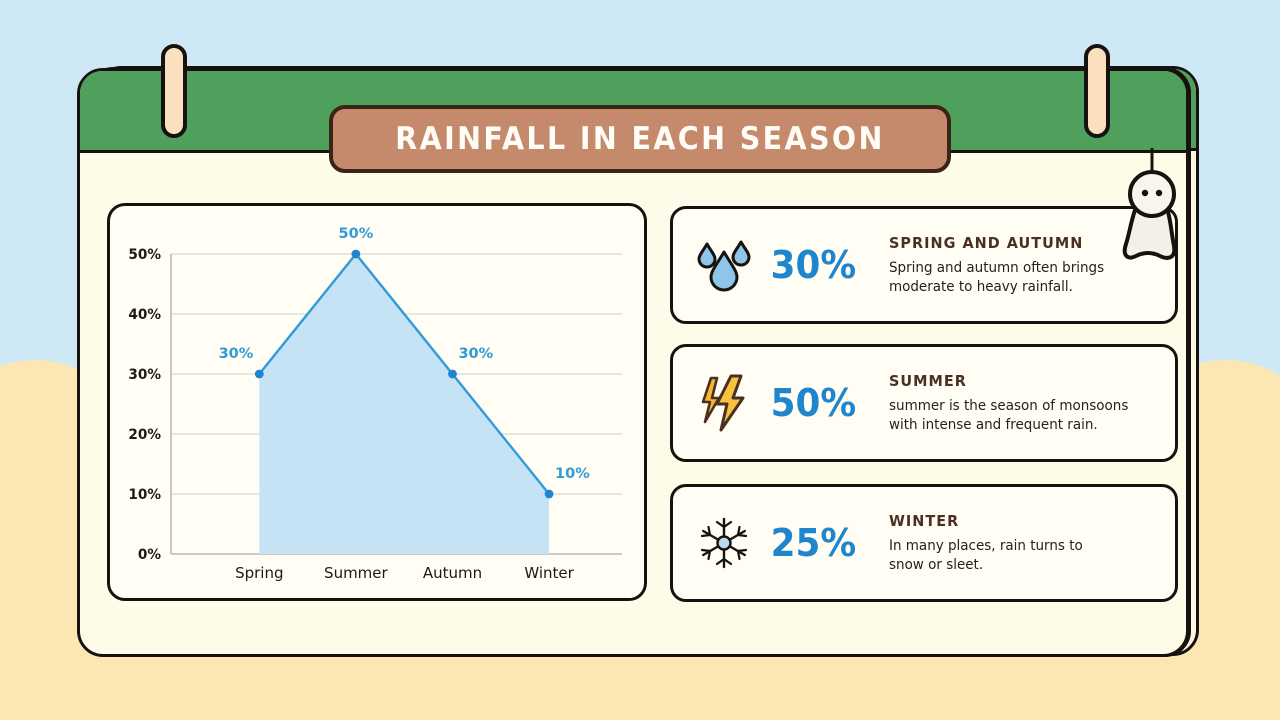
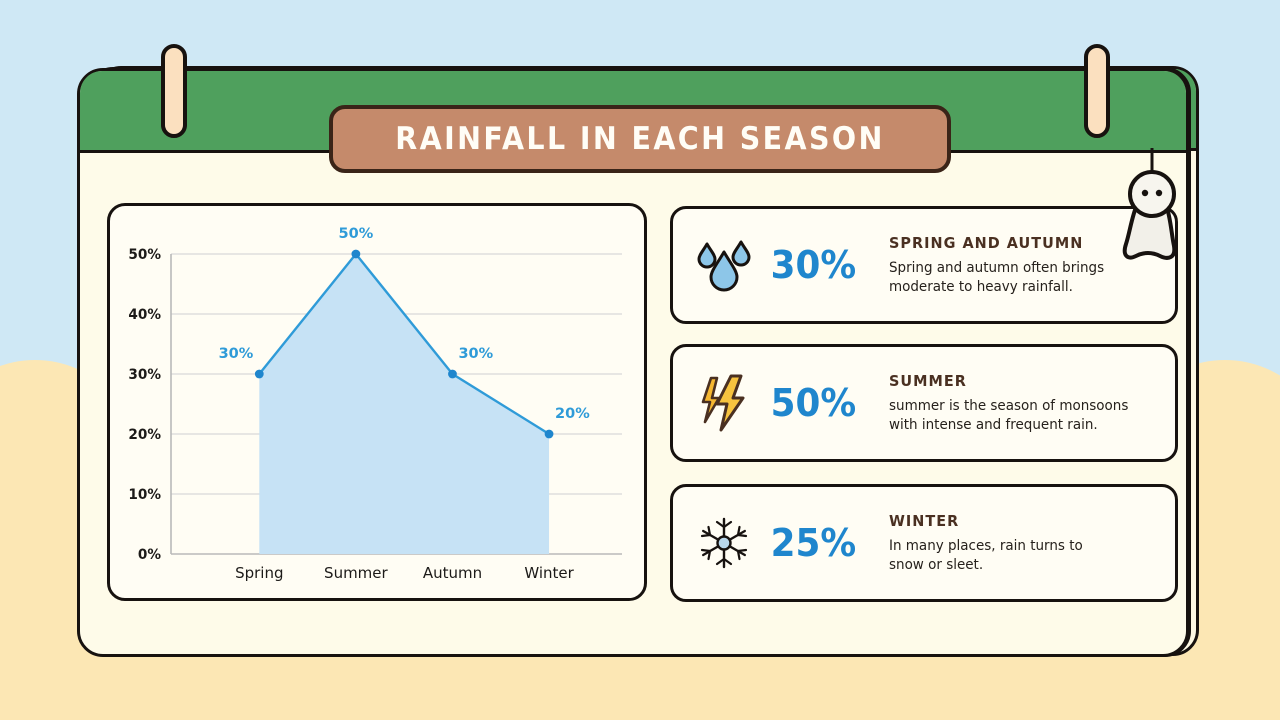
Winter: 10% -> 20%
